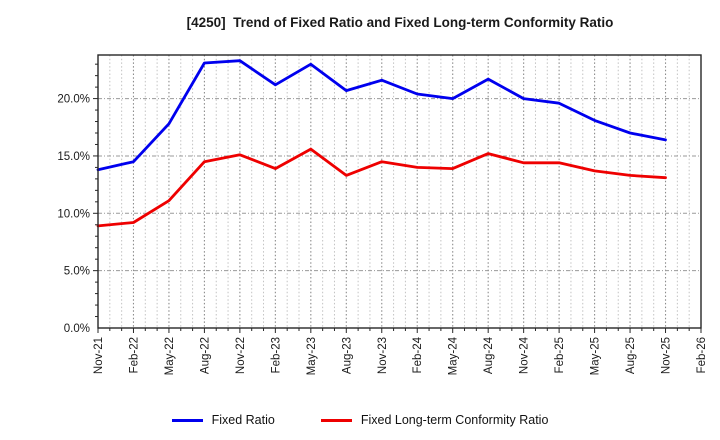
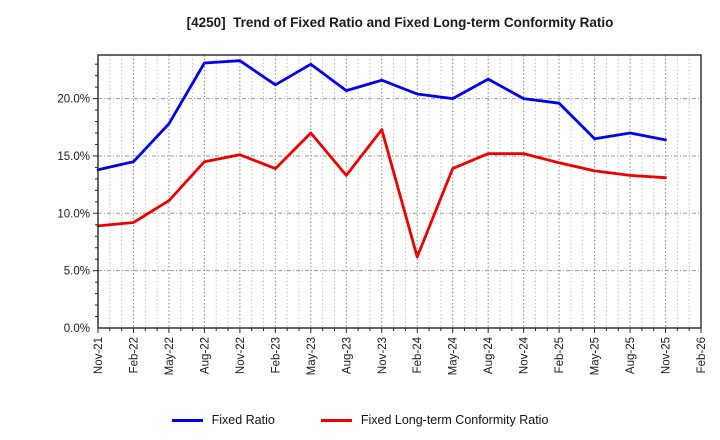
Fixed Long-term Conformity Ratio/May-23: 15.6% -> 17.0%
Fixed Long-term Conformity Ratio/Nov-23: 14.5% -> 17.3%
Fixed Long-term Conformity Ratio/Feb-24: 14.0% -> 6.2%
Fixed Long-term Conformity Ratio/Nov-24: 14.4% -> 15.2%
Fixed Ratio/May-25: 18.1% -> 16.5%
